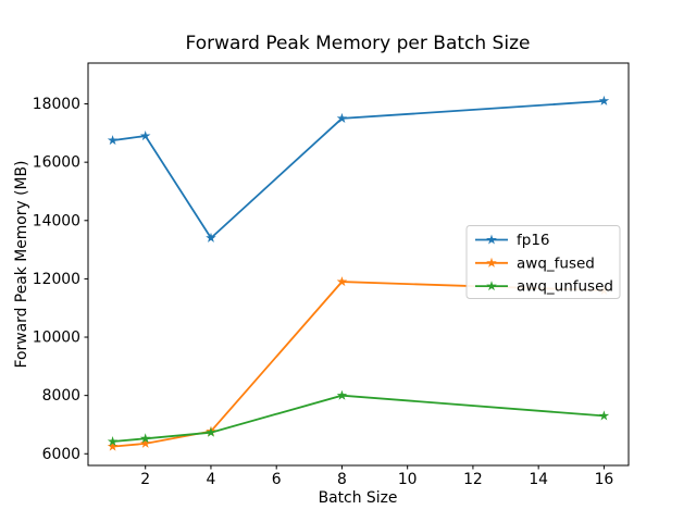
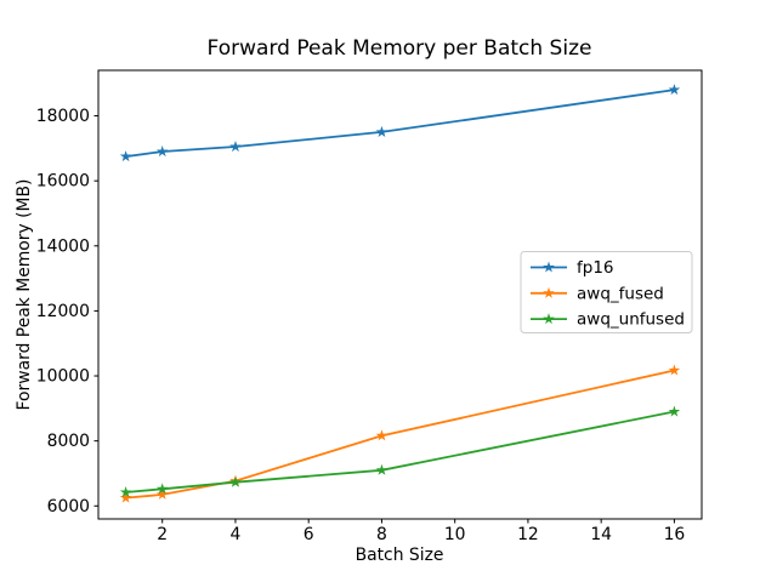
fp16/4: 13400 -> 17000
awq_fused/8: 11900 -> 8200
awq_unfused/8: 8000 -> 7100
fp16/16: 18100 -> 18800
awq_fused/16: 11600 -> 10200
awq_unfused/16: 7300 -> 8900
